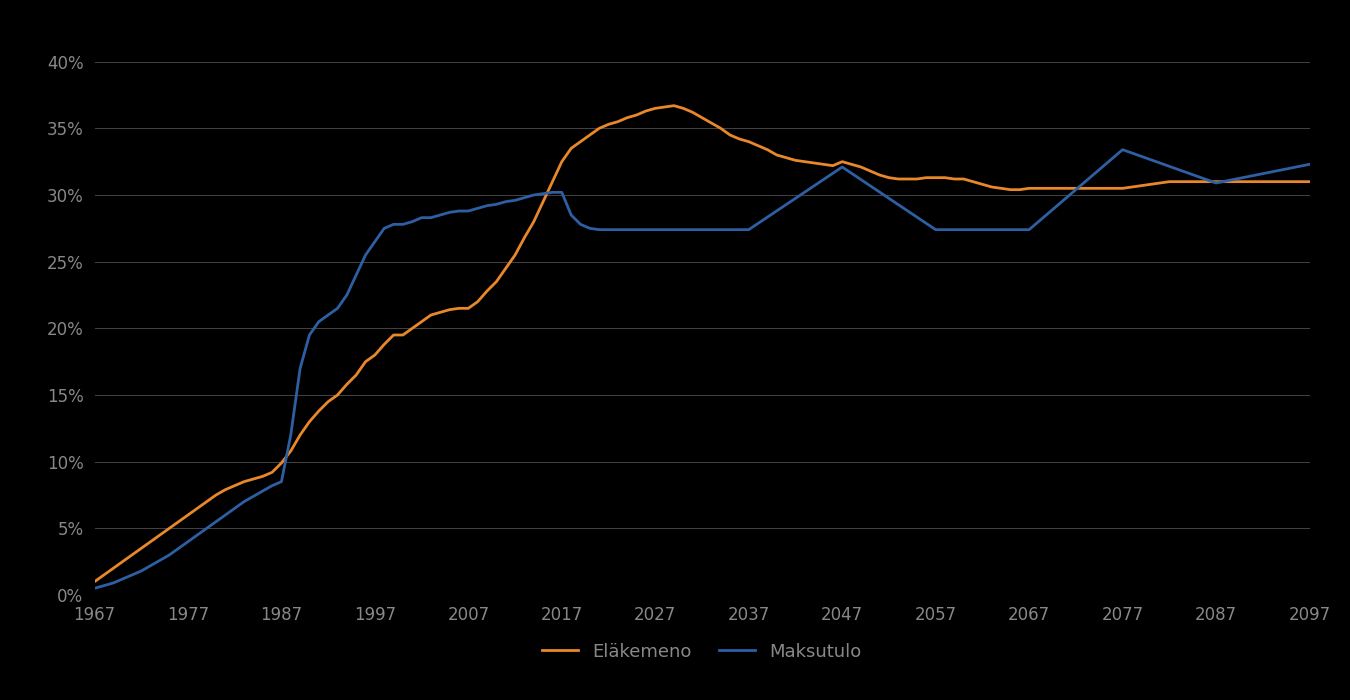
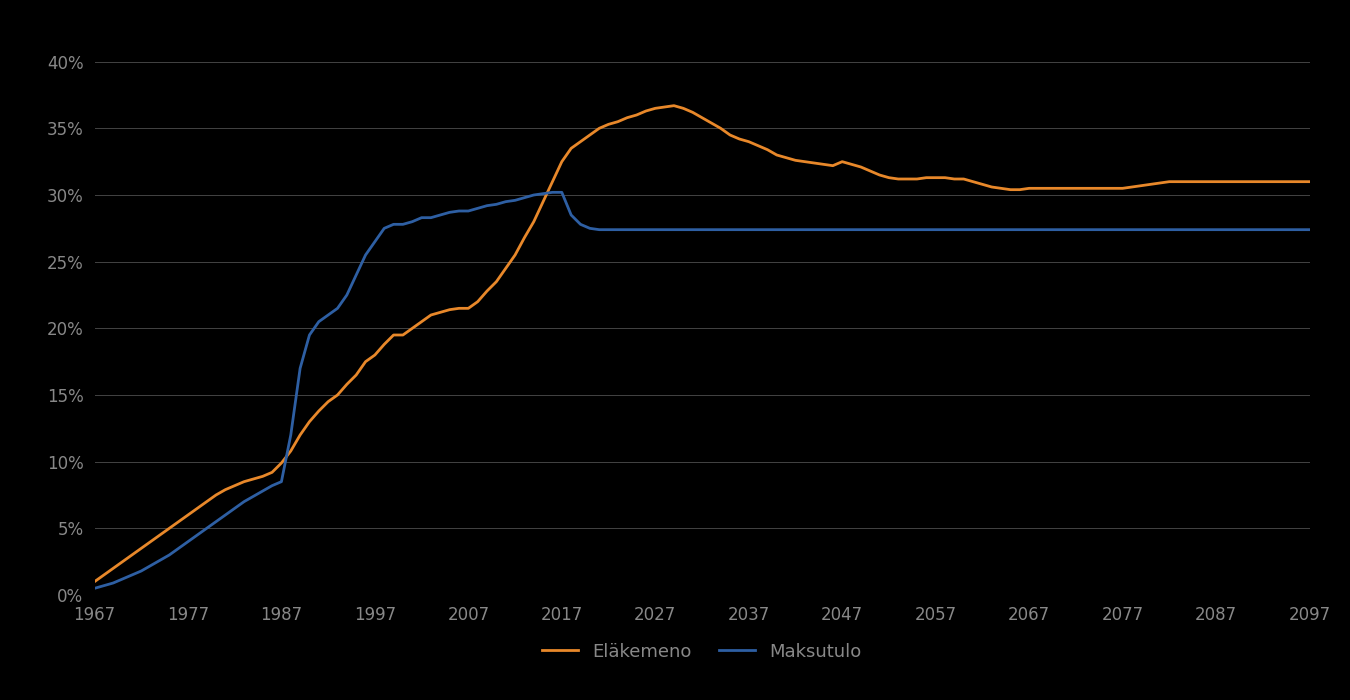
Maksutulo/2047: 32.1% -> 27.4%
Maksutulo/2077: 33.4% -> 27.4%
Maksutulo/2087: 30.9% -> 27.4%
Maksutulo/2097: 32.3% -> 27.4%
